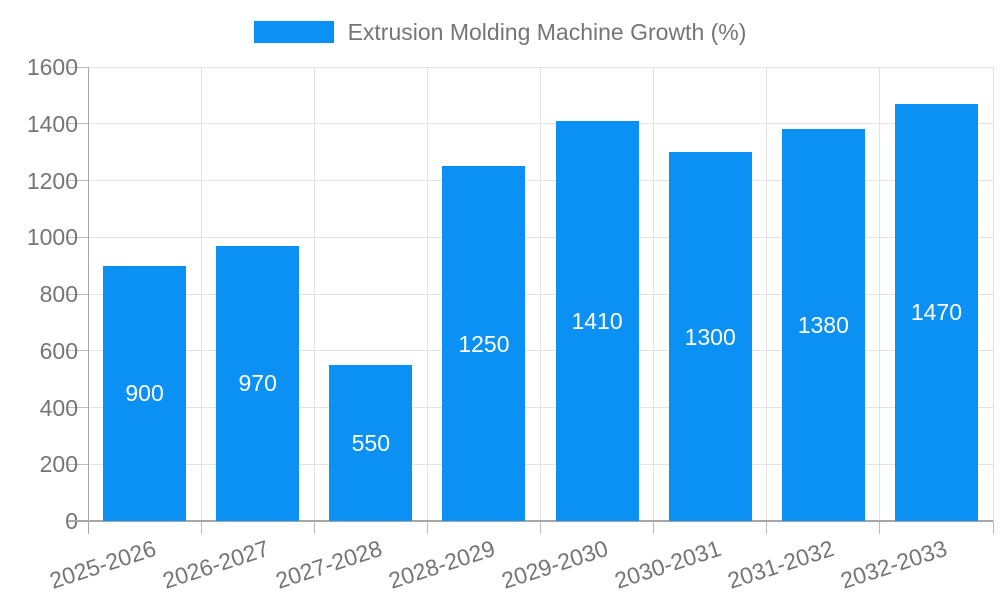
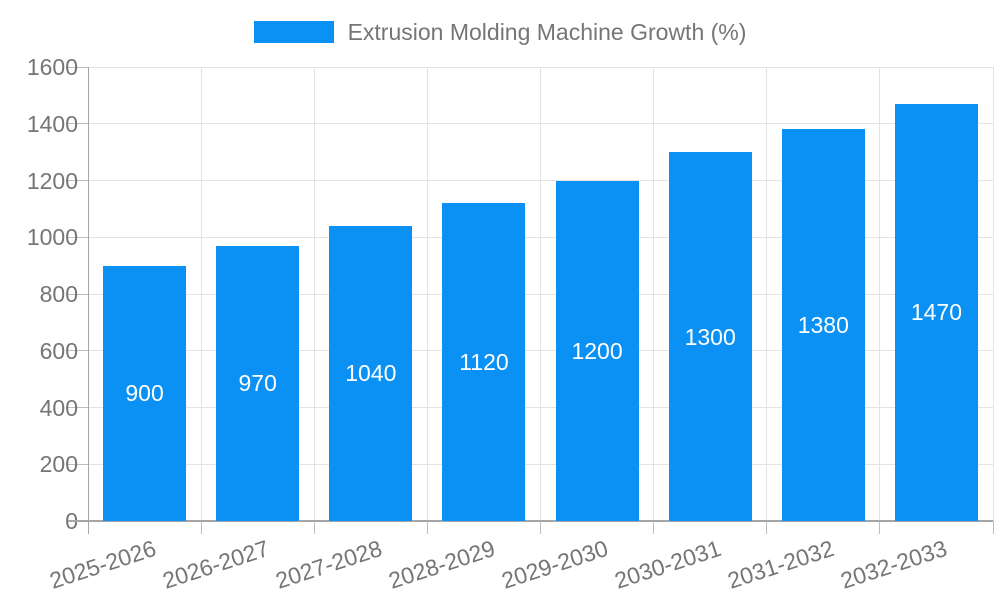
2027-2028: 550 -> 1040
2028-2029: 1250 -> 1120
2029-2030: 1410 -> 1200
